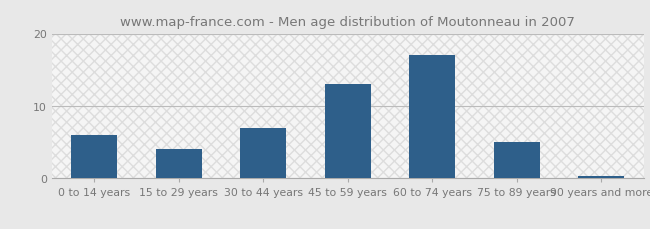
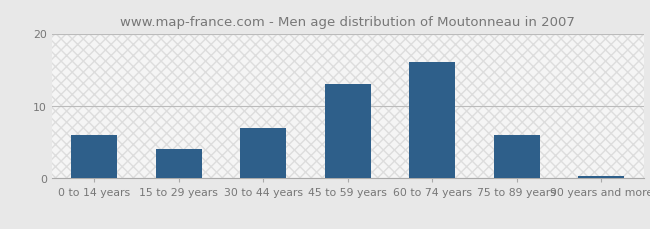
60 to 74 years: 17.0 -> 16.0
75 to 89 years: 5.0 -> 6.0
